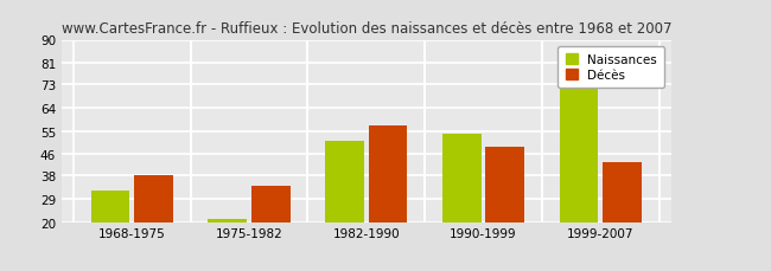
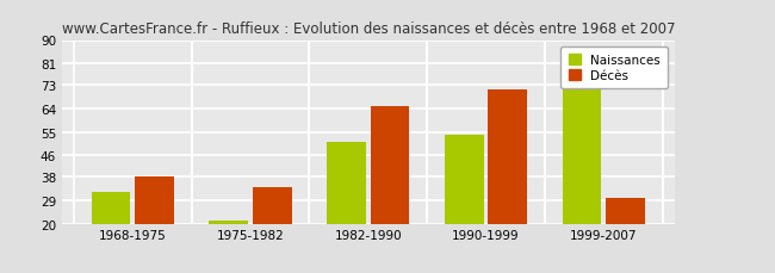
Décès/1982-1990: 57 -> 65
Décès/1990-1999: 49 -> 71
Décès/1999-2007: 43 -> 30
